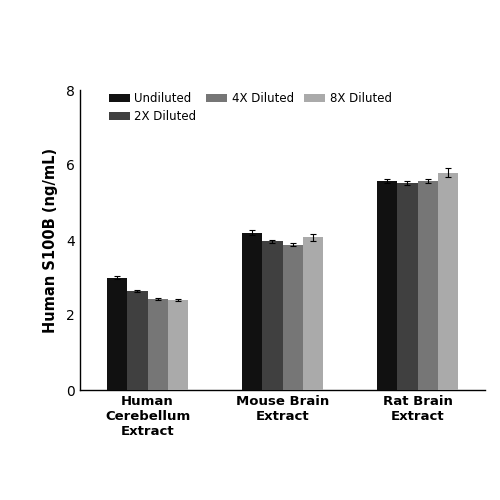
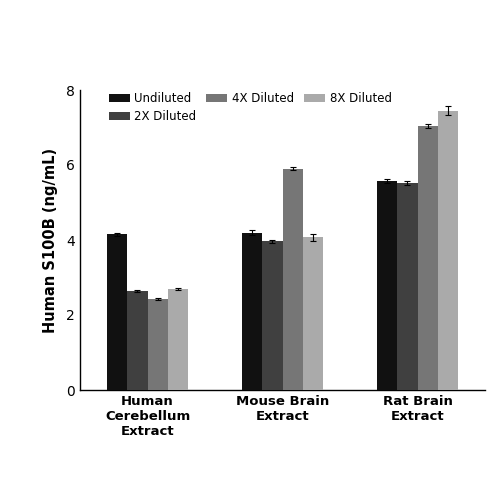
Undiluted/Human Cerebellum Extract: 3.00 -> 4.15
8X Diluted/Human Cerebellum Extract: 2.40 -> 2.70
4X Diluted/Mouse Brain Extract: 3.88 -> 5.90
4X Diluted/Rat Brain Extract: 5.58 -> 7.05
8X Diluted/Rat Brain Extract: 5.80 -> 7.45
